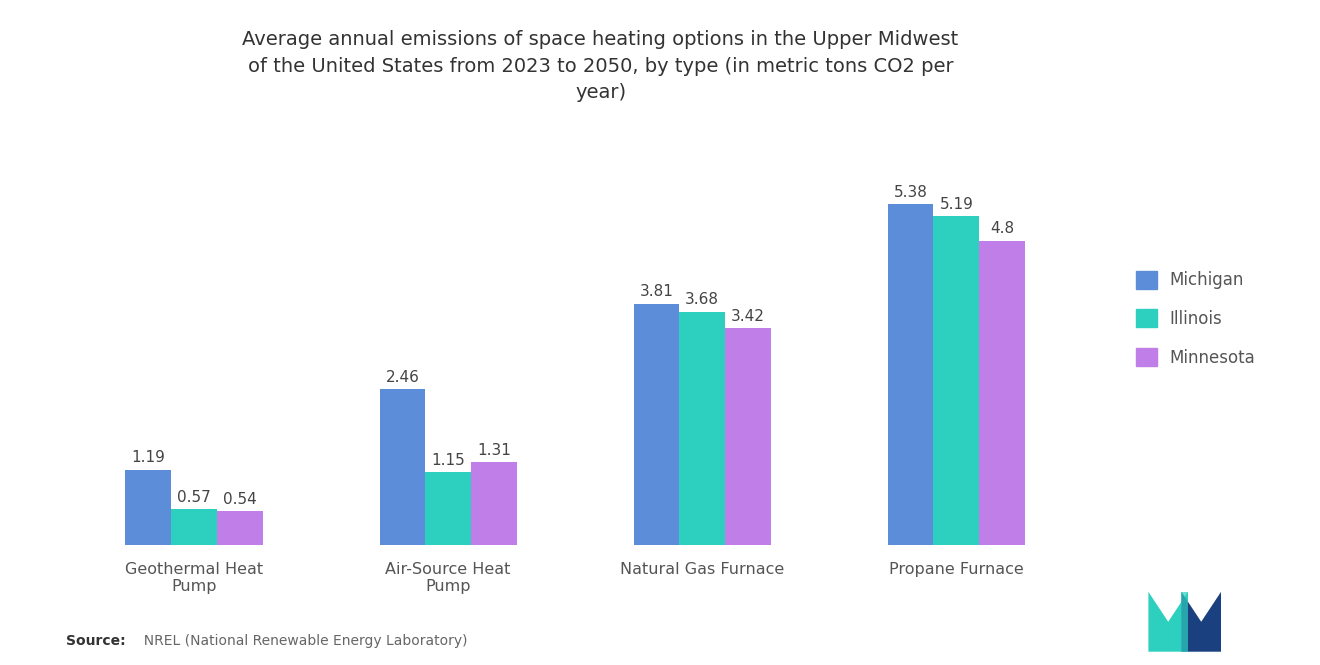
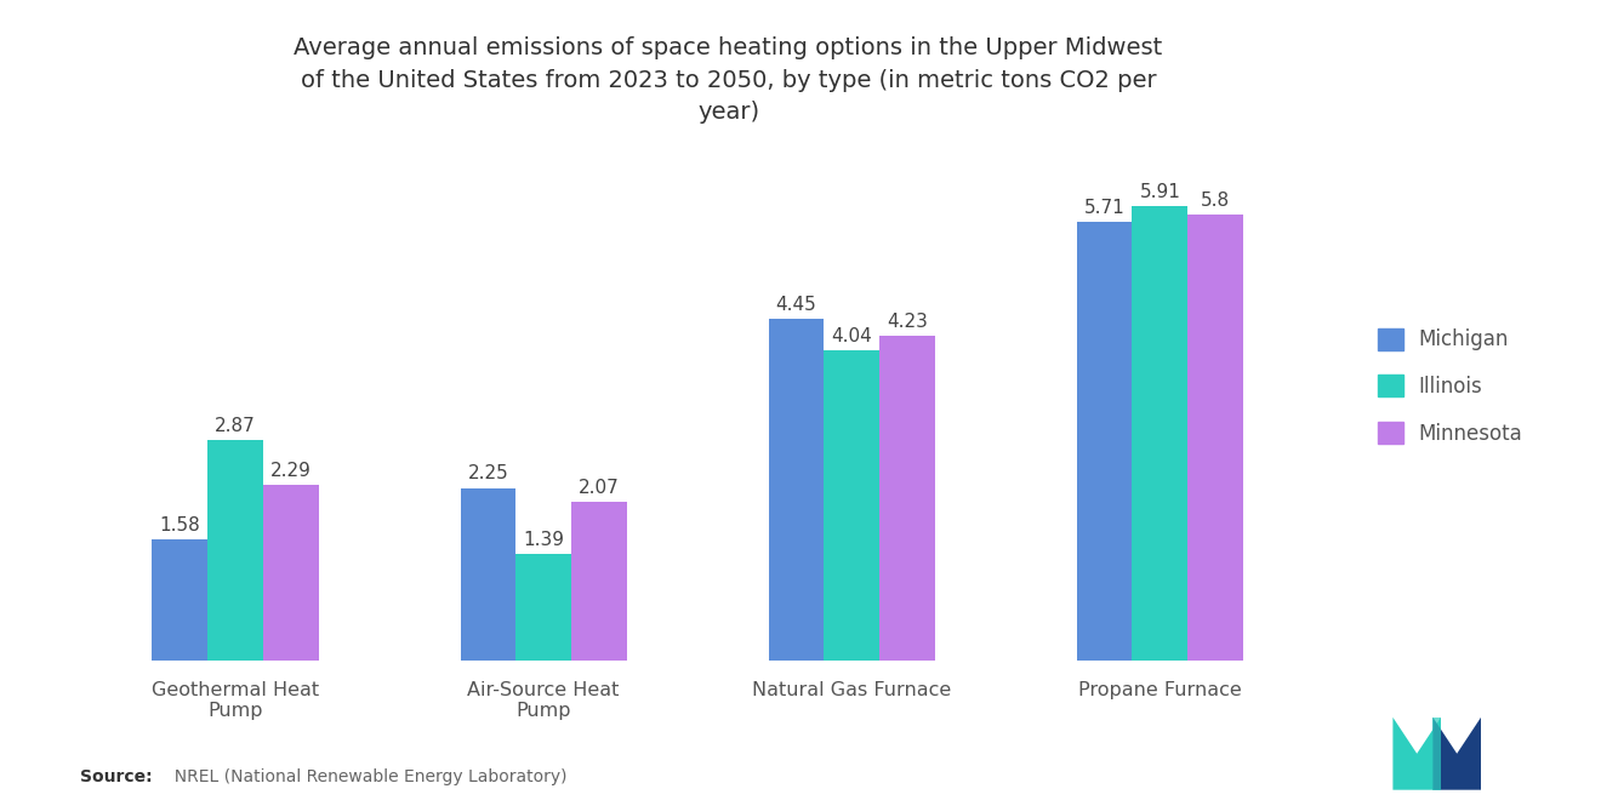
Michigan/Geothermal Heat Pump: 1.19 -> 1.58
Illinois/Geothermal Heat Pump: 0.57 -> 2.87
Minnesota/Geothermal Heat Pump: 0.54 -> 2.29
Michigan/Air-Source Heat Pump: 2.46 -> 2.25
Illinois/Air-Source Heat Pump: 1.15 -> 1.39
Minnesota/Air-Source Heat Pump: 1.31 -> 2.07
Michigan/Natural Gas Furnace: 3.81 -> 4.45
Illinois/Natural Gas Furnace: 3.68 -> 4.04
Minnesota/Natural Gas Furnace: 3.42 -> 4.23
Michigan/Propane Furnace: 5.38 -> 5.71
Illinois/Propane Furnace: 5.19 -> 5.91
Minnesota/Propane Furnace: 4.8 -> 5.8
